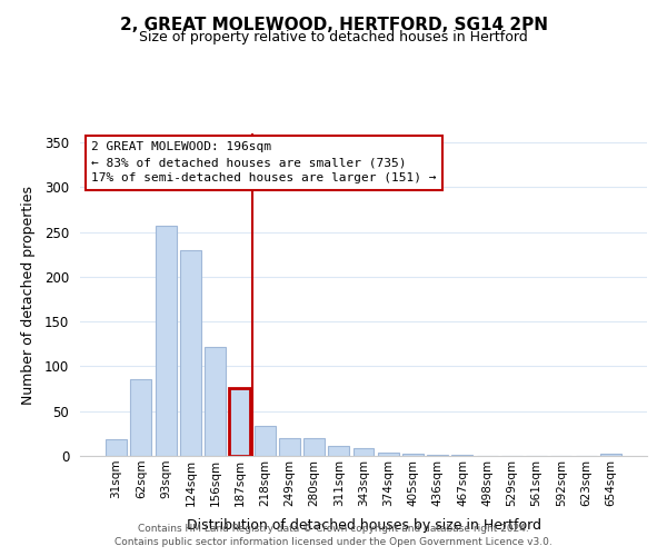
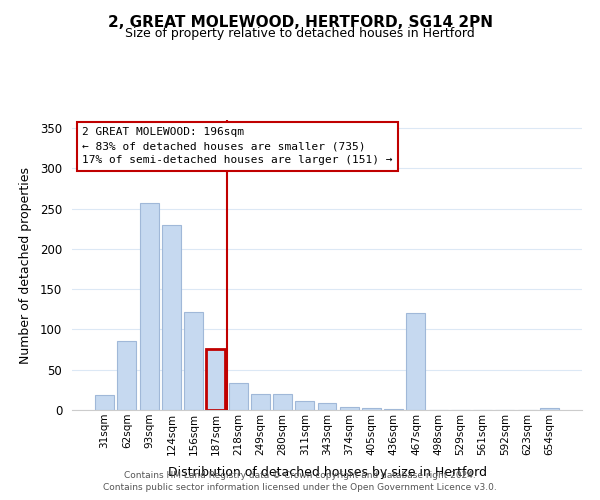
467sqm: 1 -> 120
